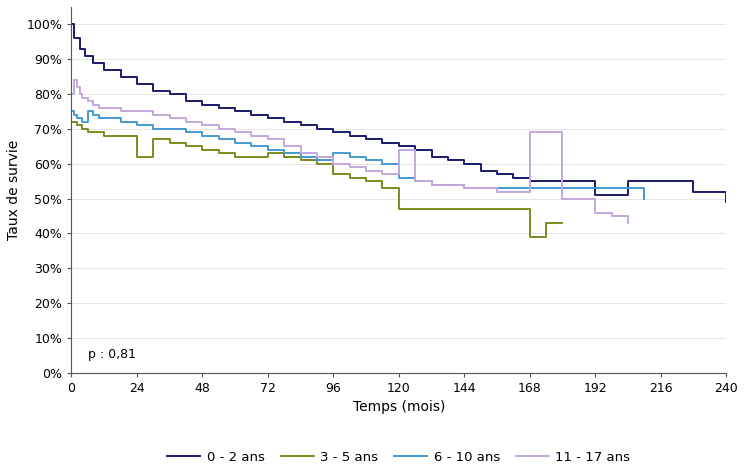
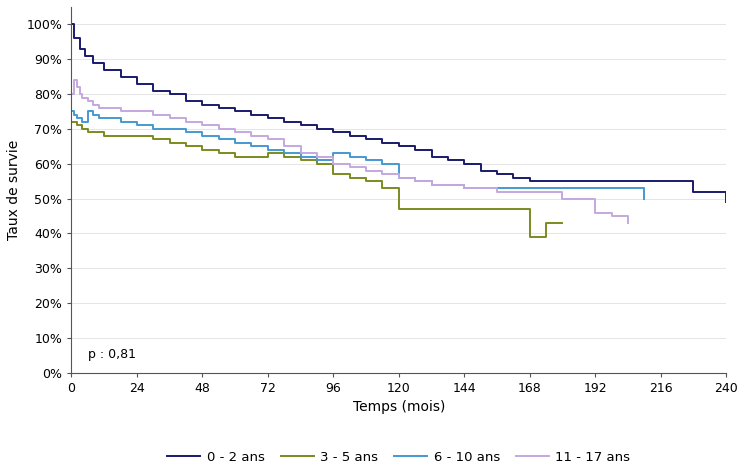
3 - 5 ans/24: 62% -> 68%
11 - 17 ans/120: 64% -> 56%
11 - 17 ans/168: 69% -> 52%
0 - 2 ans/192: 51% -> 55%
